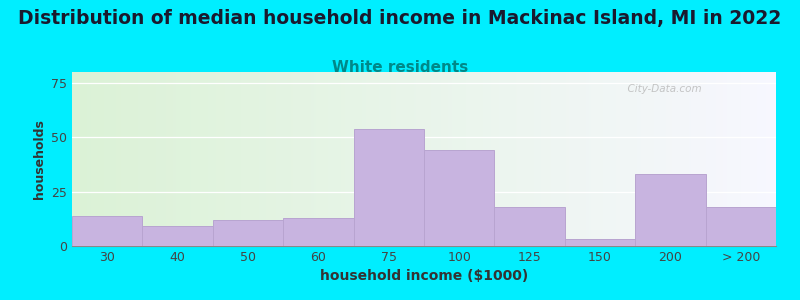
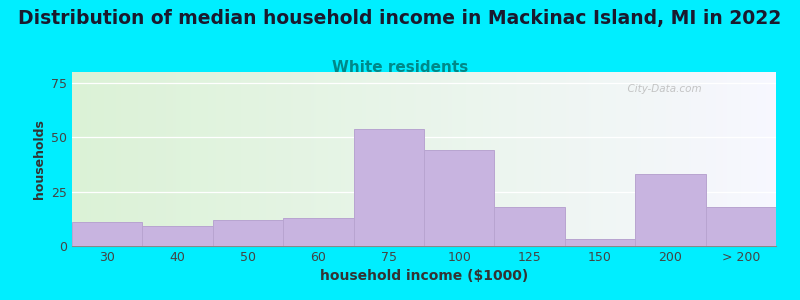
30: 14 -> 11
